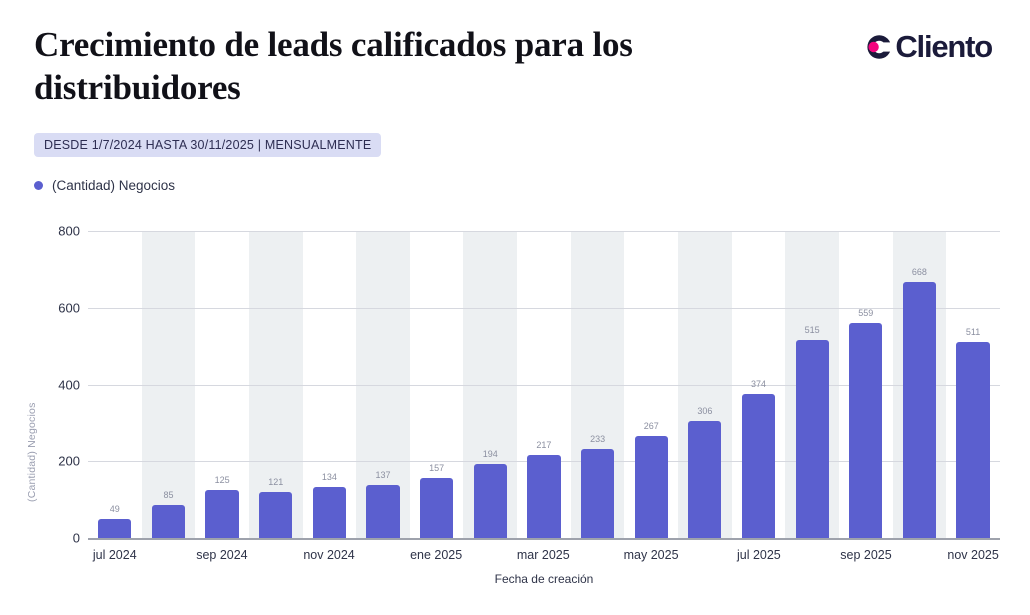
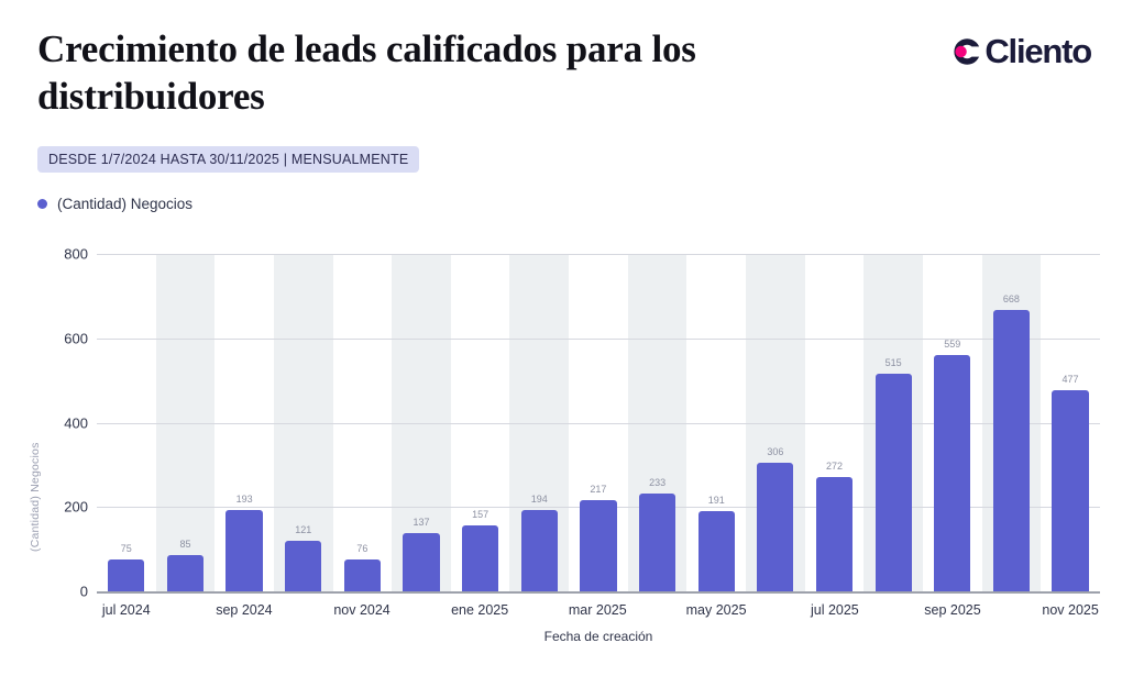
jul 2024: 49 -> 75
sep 2024: 125 -> 193
nov 2024: 134 -> 76
may 2025: 267 -> 191
jul 2025: 374 -> 272
nov 2025: 511 -> 477
